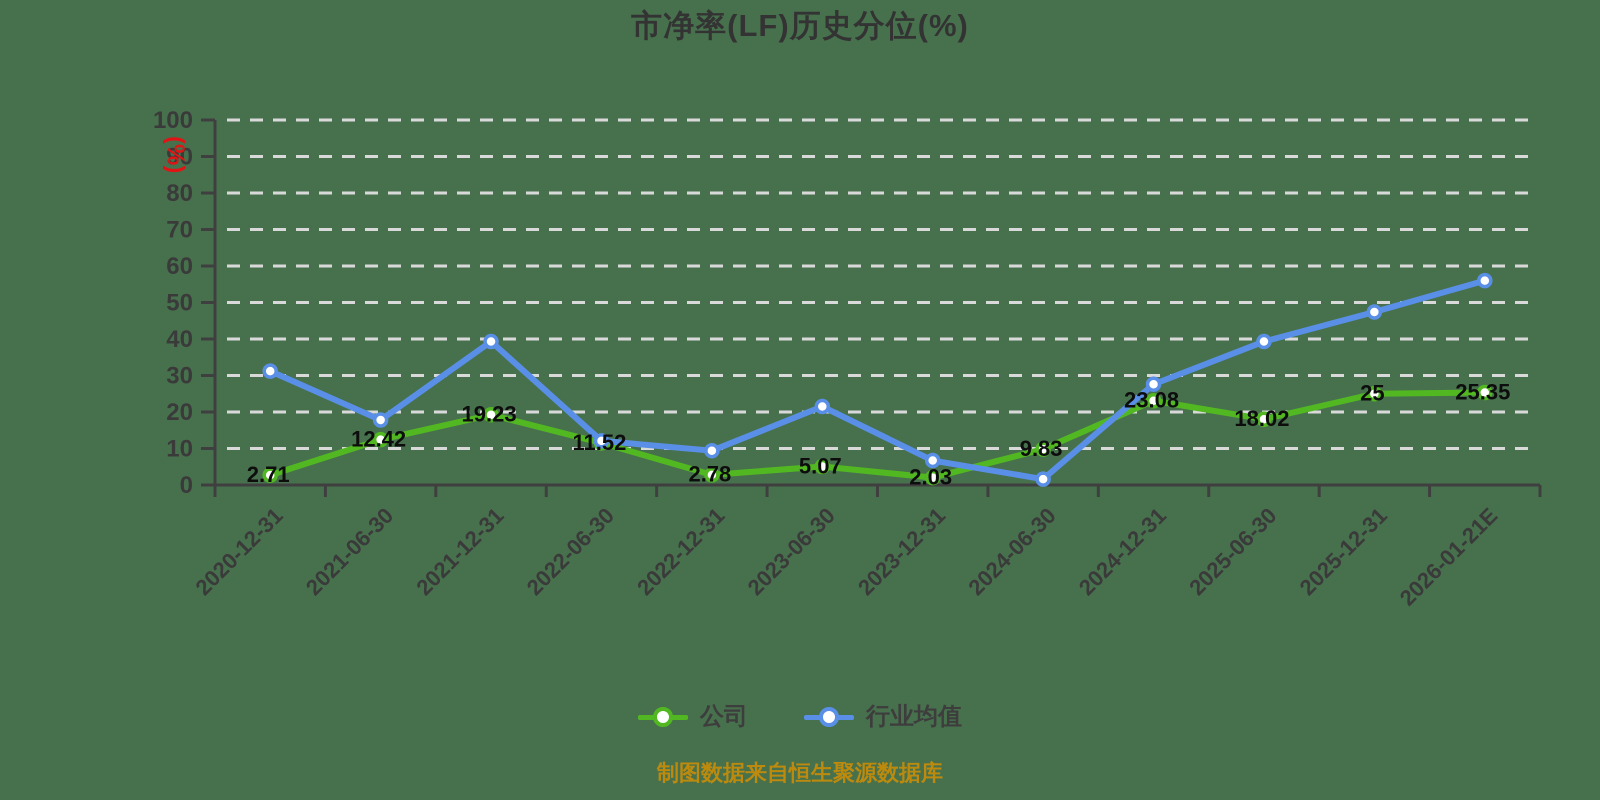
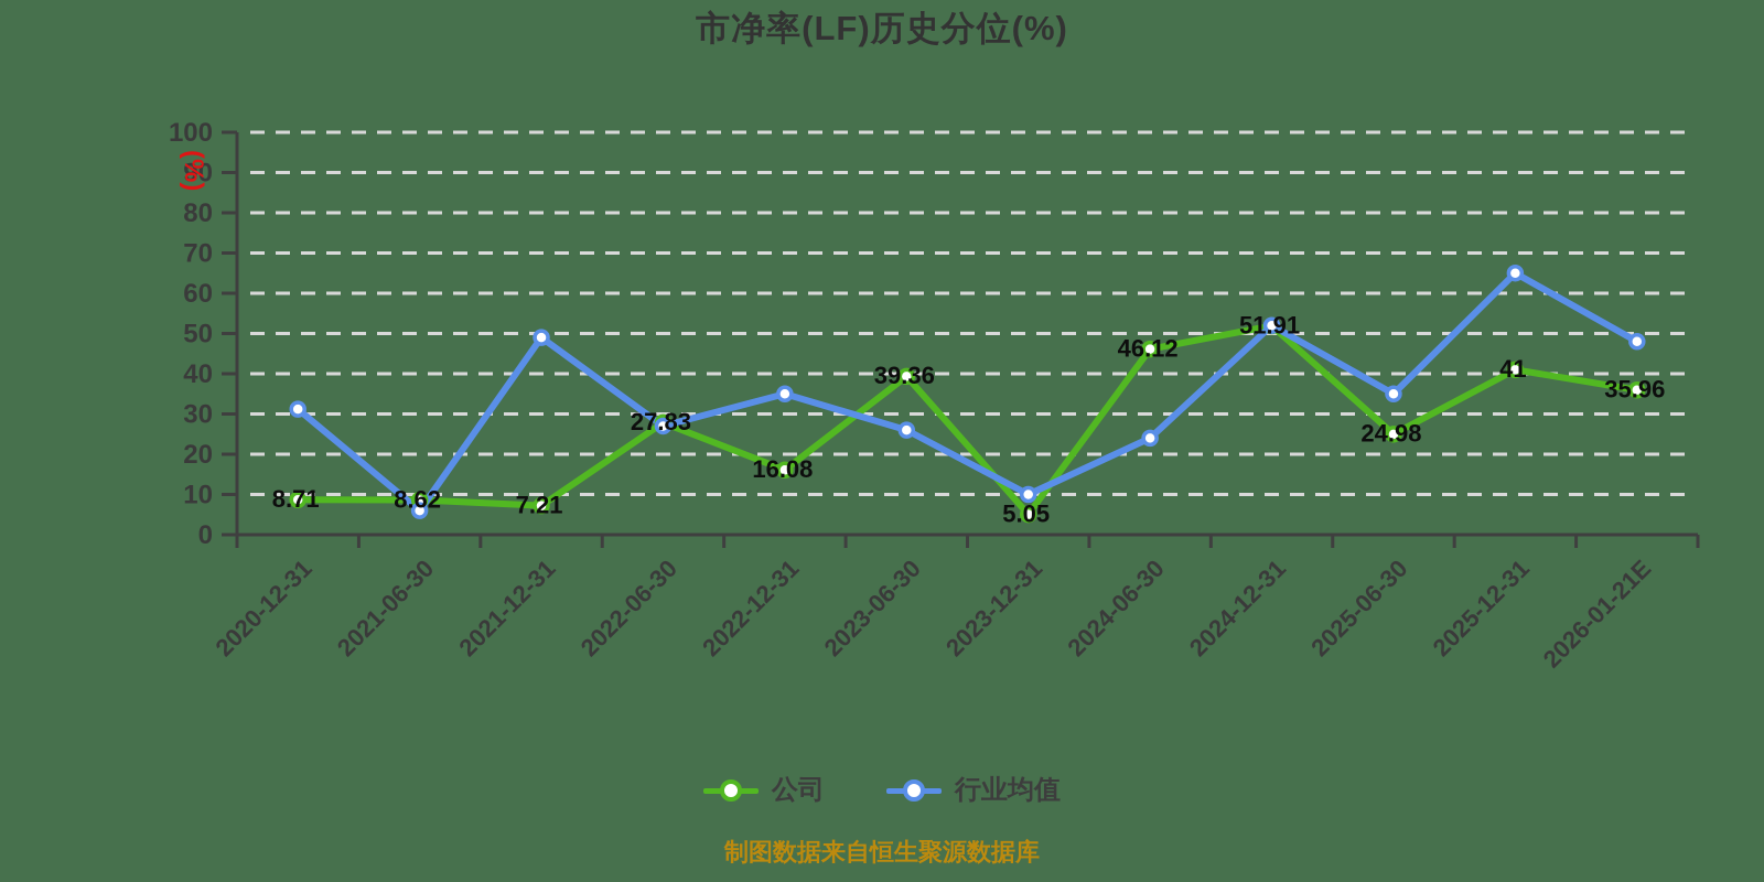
公司/2020-12-31: 2.71 -> 8.71
公司/2021-06-30: 12.42 -> 8.62
行业均值/2021-06-30: 18 -> 6
公司/2021-12-31: 19.23 -> 7.21
行业均值/2021-12-31: 39 -> 49
公司/2022-06-30: 11.52 -> 27.83
行业均值/2022-06-30: 12 -> 27
公司/2022-12-31: 2.78 -> 16.08
行业均值/2022-12-31: 9 -> 35
公司/2023-06-30: 5.07 -> 39.36
行业均值/2023-06-30: 22 -> 26
公司/2023-12-31: 2.03 -> 5.05
行业均值/2023-12-31: 7 -> 10
公司/2024-06-30: 9.83 -> 46.12
行业均值/2024-06-30: 2 -> 24
公司/2024-12-31: 23.08 -> 51.91
行业均值/2024-12-31: 28 -> 52
公司/2025-06-30: 18.02 -> 24.98
行业均值/2025-06-30: 39 -> 35
公司/2025-12-31: 25 -> 41
行业均值/2025-12-31: 47 -> 65
公司/2026-01-21E: 25.35 -> 35.96
行业均值/2026-01-21E: 56 -> 48
